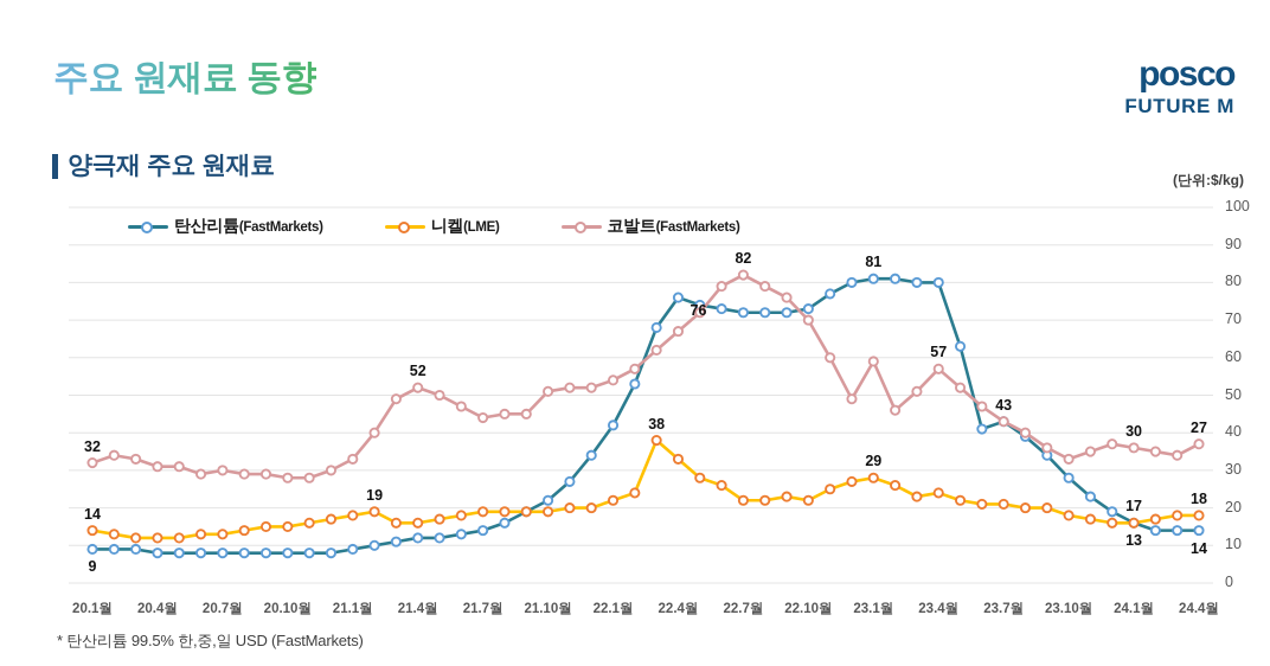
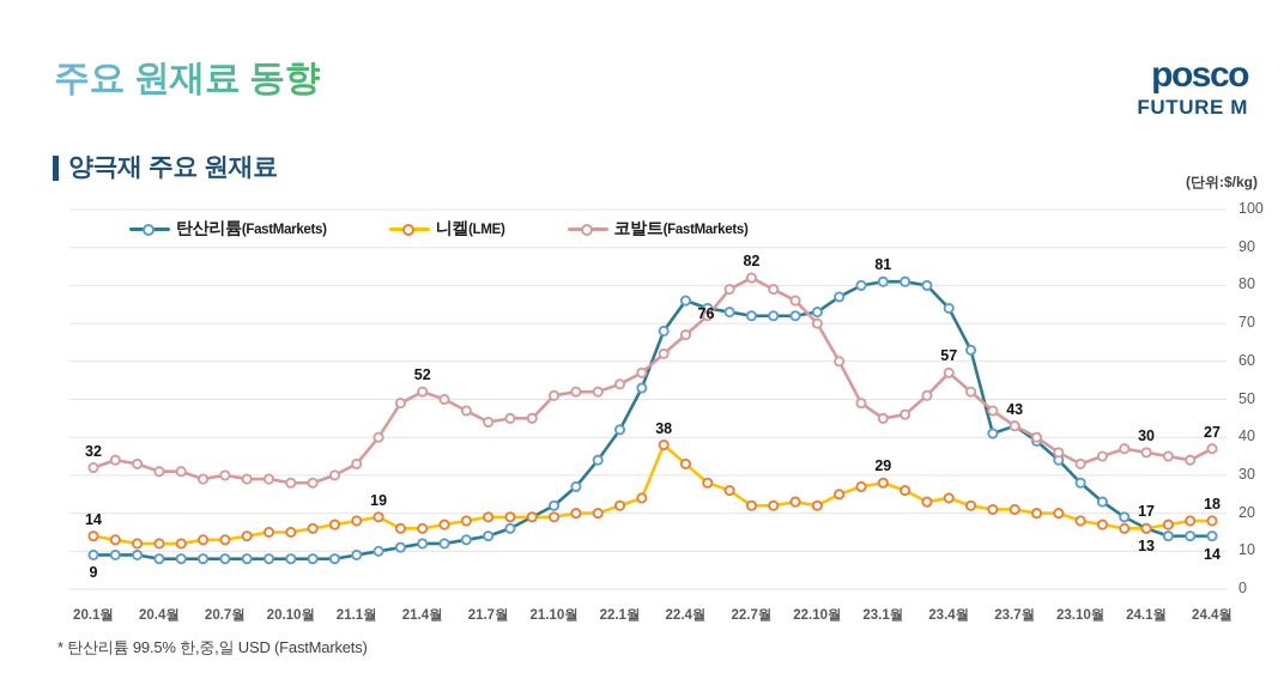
코발트(FastMarkets)/23.1월: 59 -> 45
탄산리튬(FastMarkets)/23.4월: 80 -> 74
